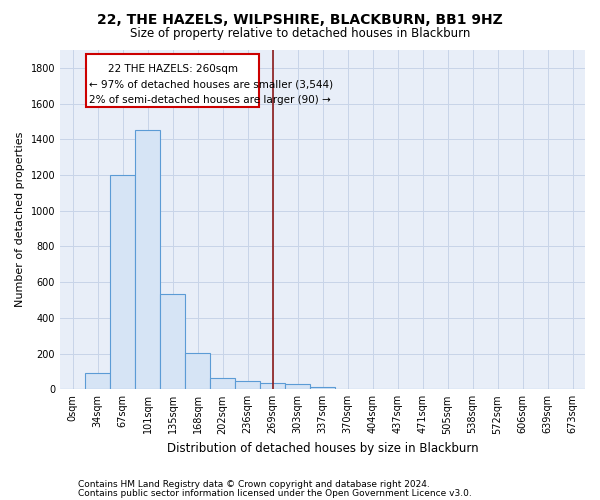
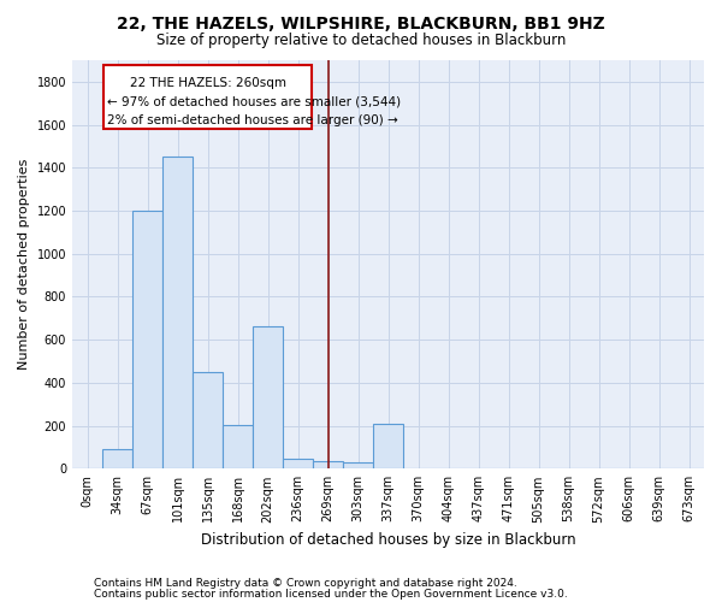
135sqm: 540 -> 450
202sqm: 60 -> 660
337sqm: 20 -> 210
